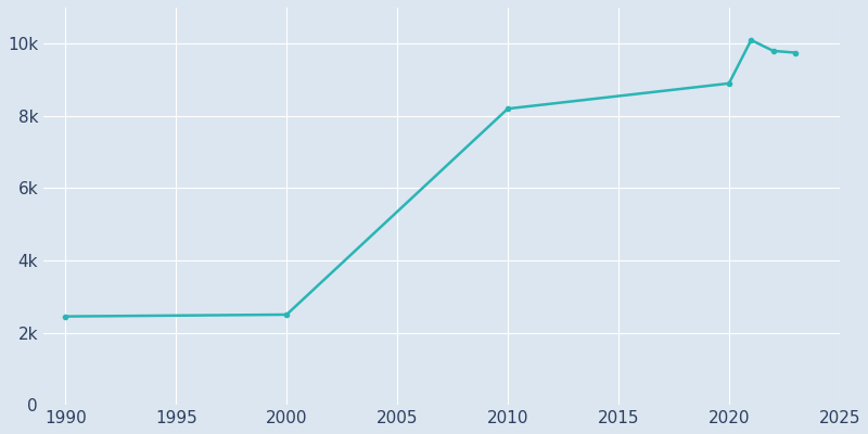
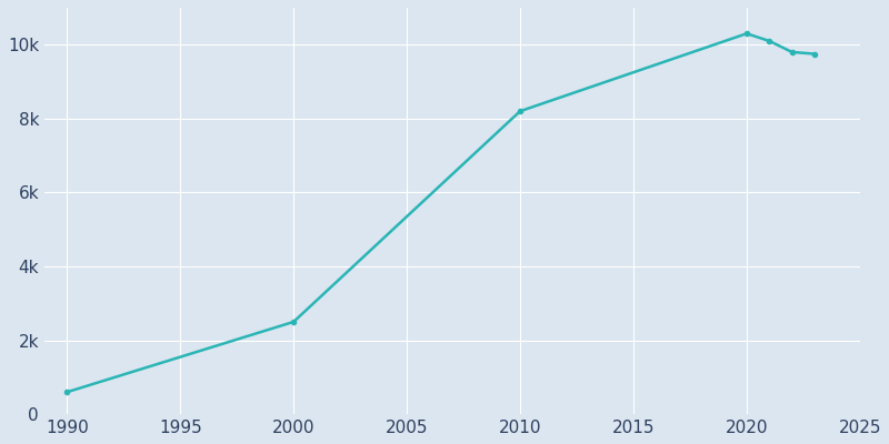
1990: 2.45k -> 0.60k
2020: 8.90k -> 10.30k
